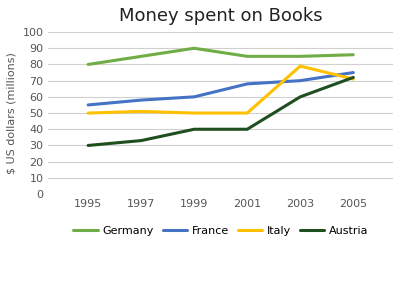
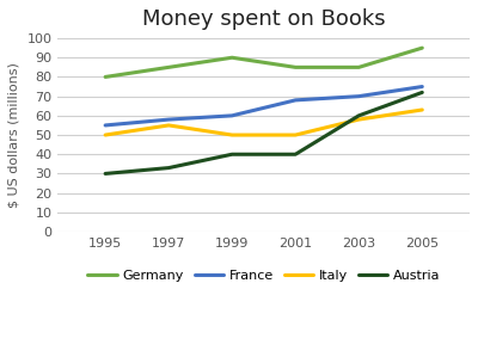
Italy/1997: 51 -> 55
Italy/2003: 79 -> 58
Germany/2005: 86 -> 95
Italy/2005: 71 -> 63
